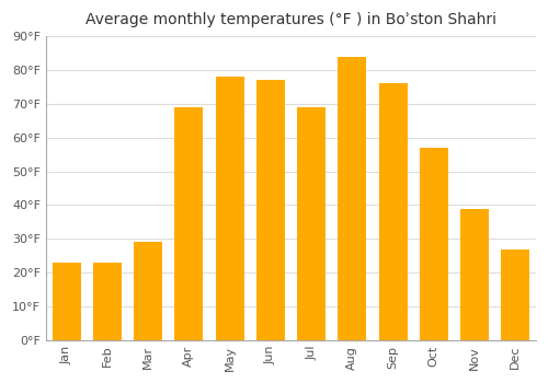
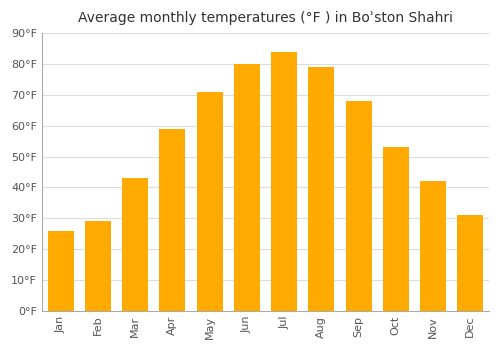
Jan: 23°F -> 26°F
Feb: 23°F -> 29°F
Mar: 29°F -> 43°F
Apr: 69°F -> 59°F
May: 78°F -> 71°F
Jun: 77°F -> 80°F
Jul: 69°F -> 84°F
Aug: 84°F -> 79°F
Sep: 76°F -> 68°F
Oct: 57°F -> 53°F
Nov: 39°F -> 42°F
Dec: 27°F -> 31°F
